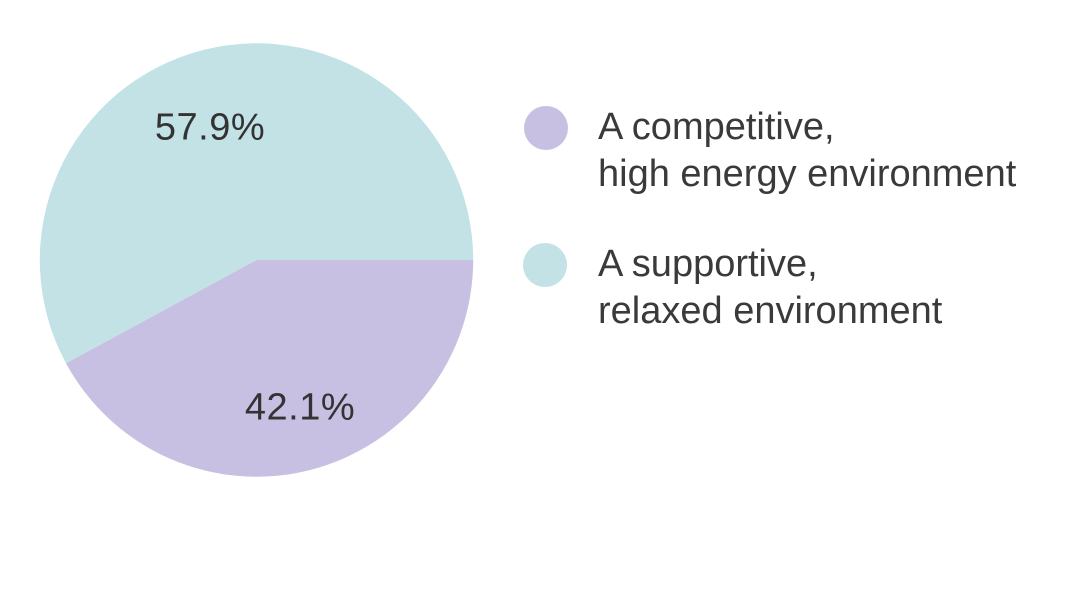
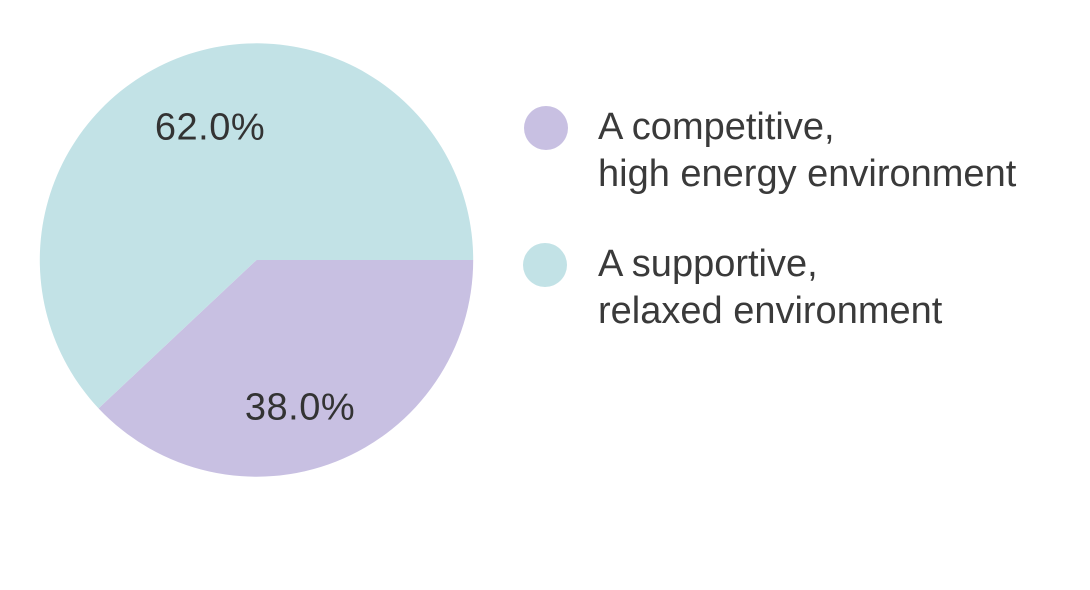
A competitive, high energy environment: 42.1% -> 38.0%
A supportive, relaxed environment: 57.9% -> 62.0%
